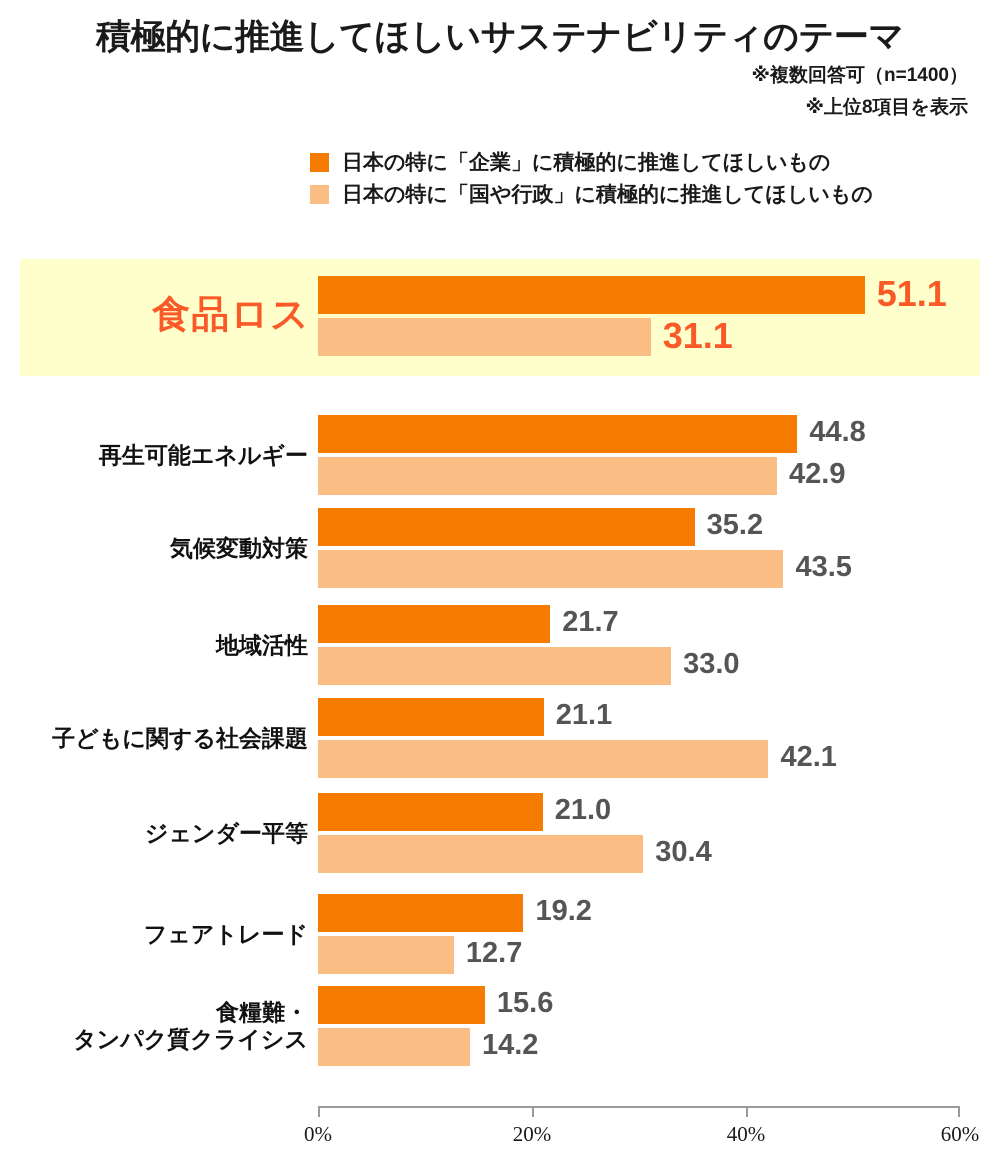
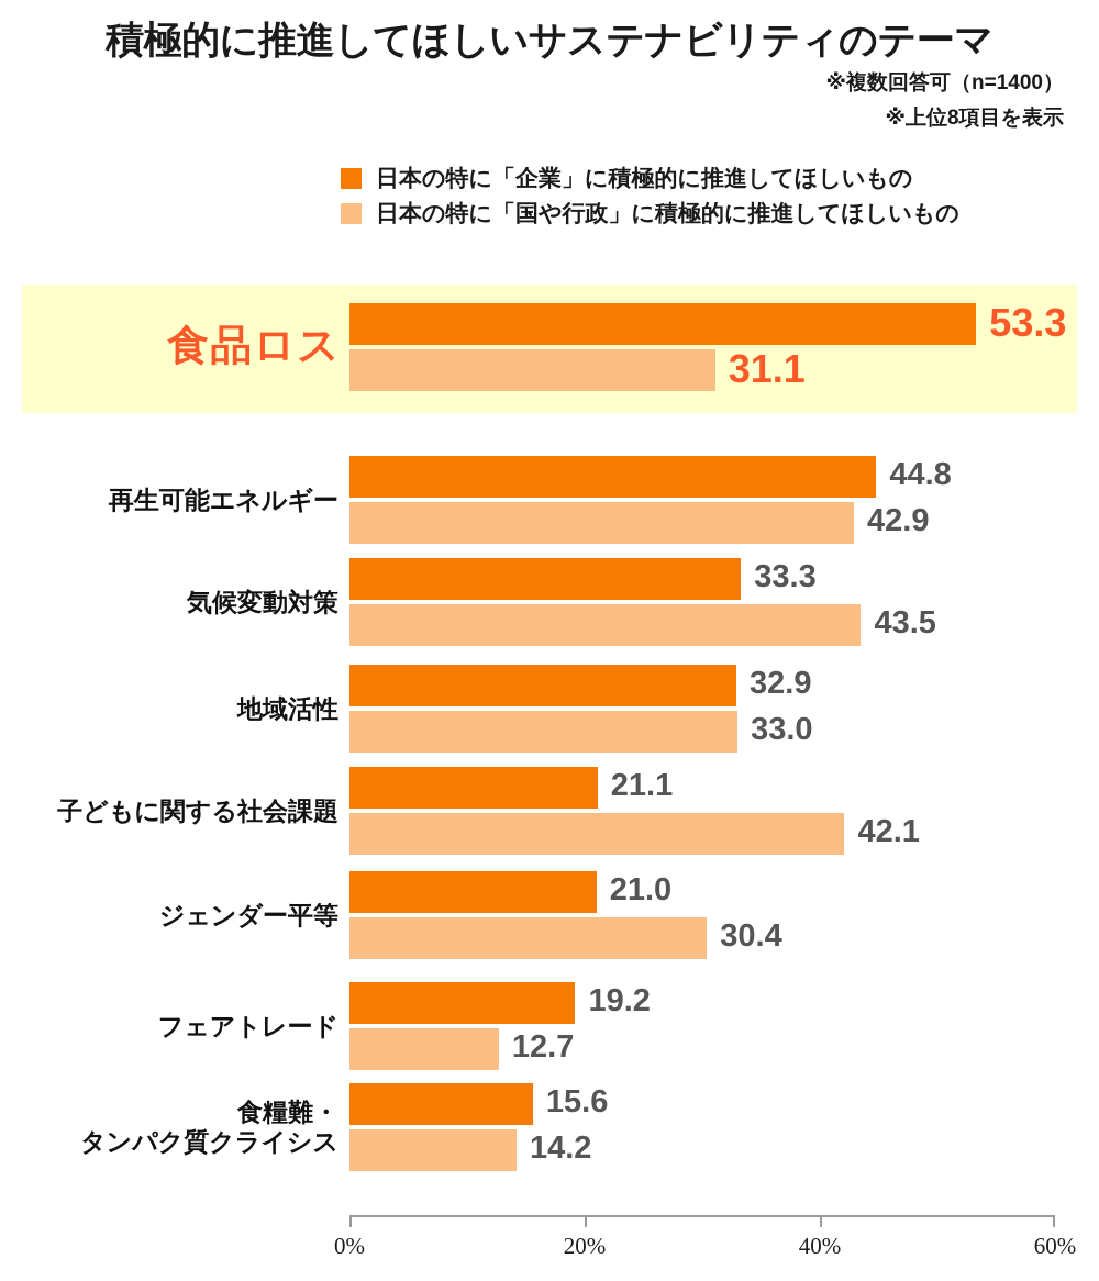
日本の特に「企業」に積極的に推進してほしいもの/食品ロス: 51.1 -> 53.3
日本の特に「企業」に積極的に推進してほしいもの/気候変動対策: 35.2 -> 33.3
日本の特に「企業」に積極的に推進してほしいもの/地域活性: 21.7 -> 32.9
